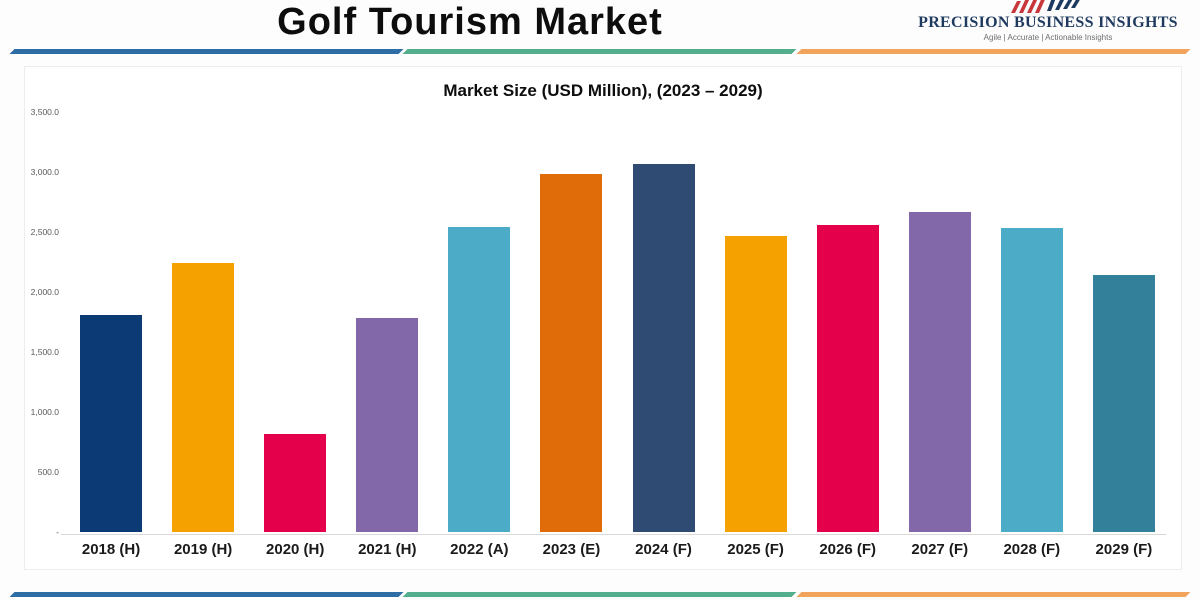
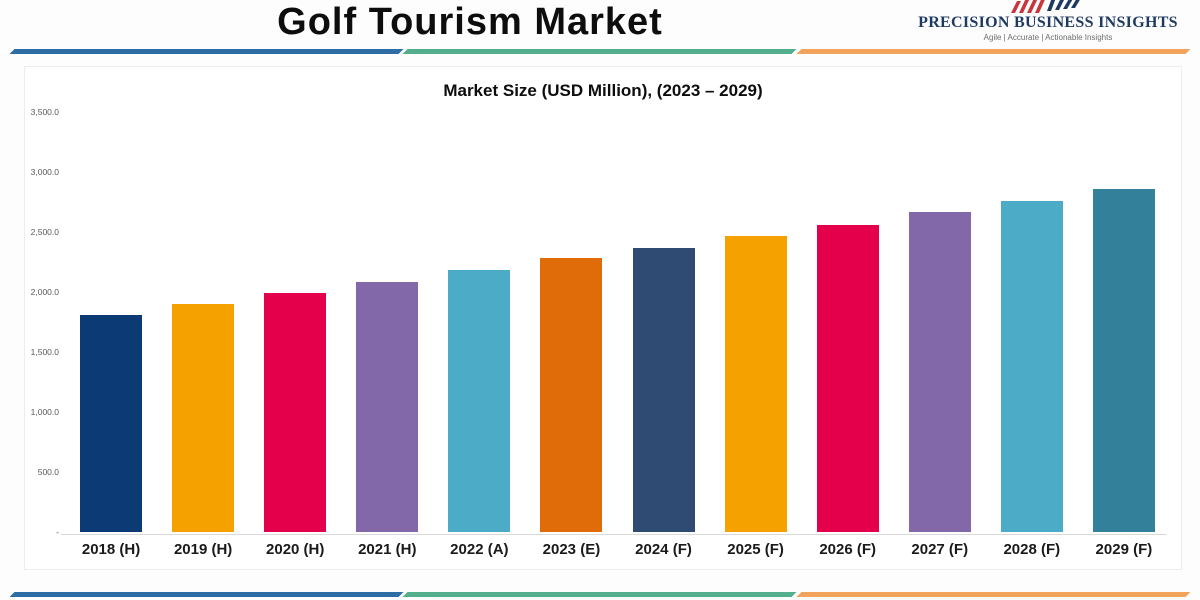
2019 (H): 2240 -> 1900
2020 (H): 820 -> 1990
2021 (H): 1780 -> 2080
2022 (A): 2540 -> 2180
2023 (E): 2980 -> 2280
2024 (F): 3070 -> 2370
2028 (F): 2530 -> 2760
2029 (F): 2140 -> 2860
